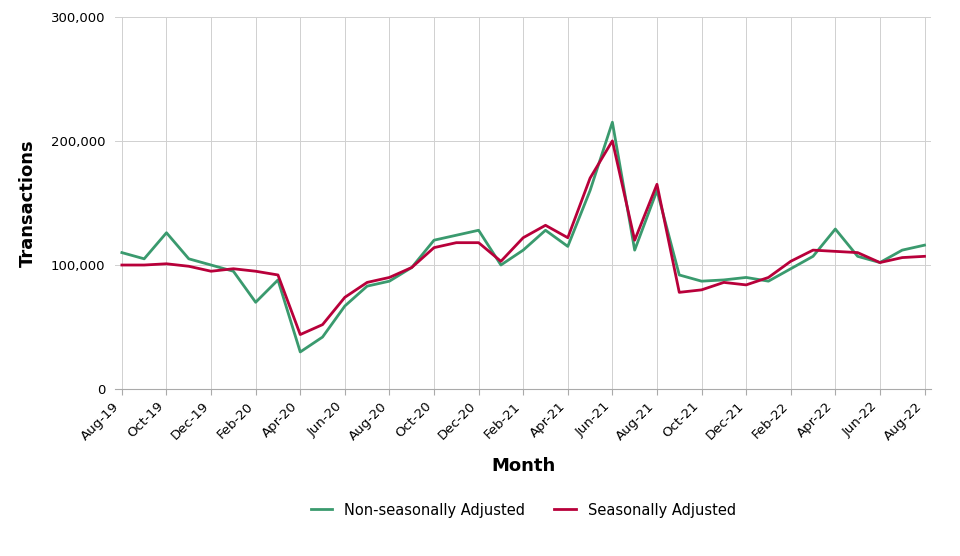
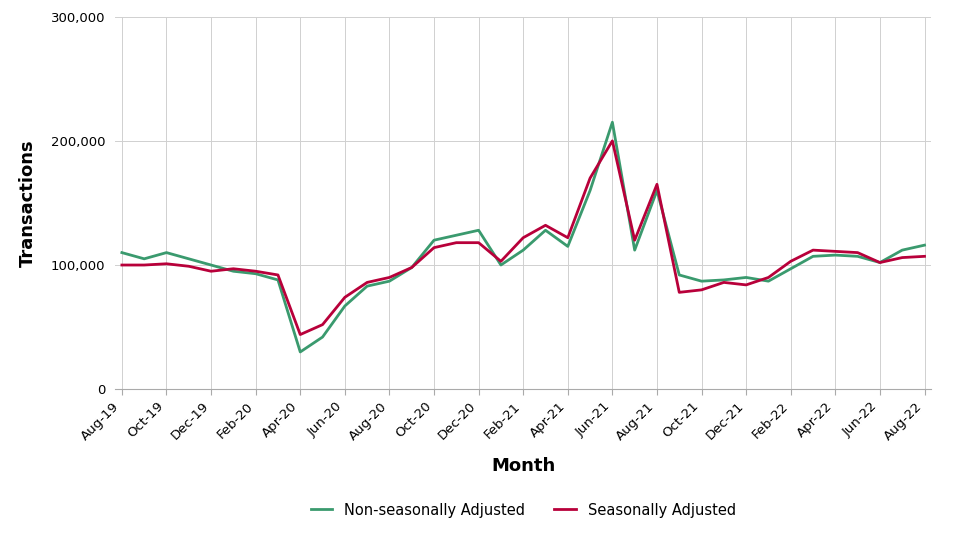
Non-seasonally Adjusted/Oct-19: 126,000 -> 110,000
Non-seasonally Adjusted/Feb-20: 70,000 -> 93,000
Non-seasonally Adjusted/Apr-22: 129,000 -> 108,000
